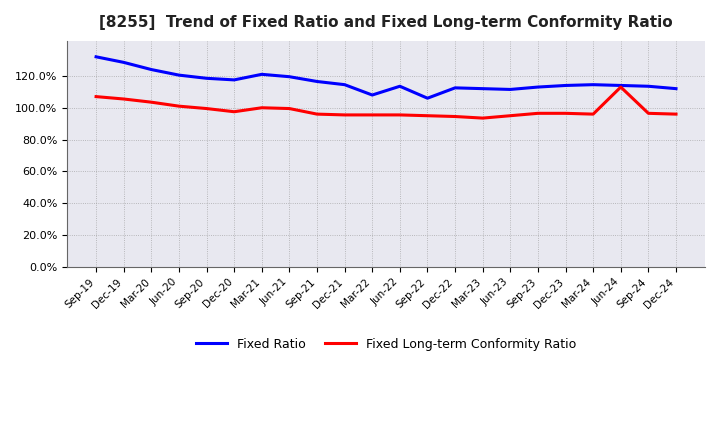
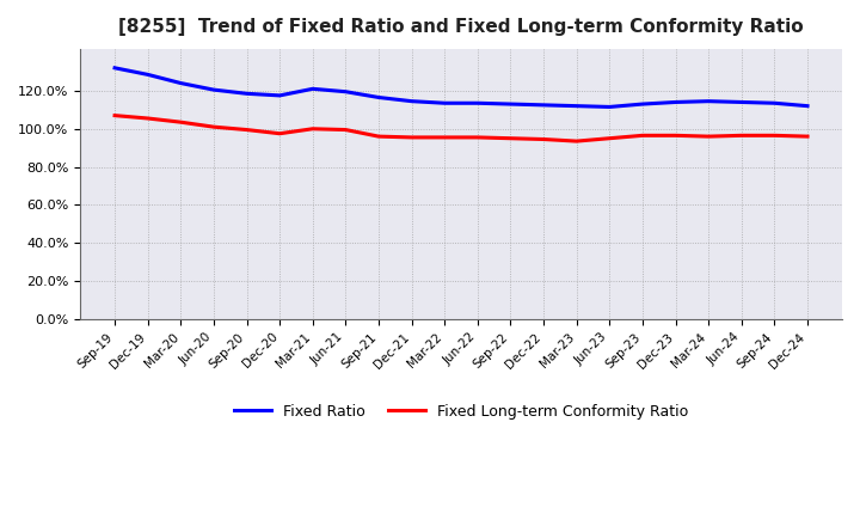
Fixed Ratio/Mar-22: 108% -> 114%
Fixed Ratio/Sep-22: 106% -> 113%
Fixed Long-term Conformity Ratio/Jun-24: 113% -> 96%
